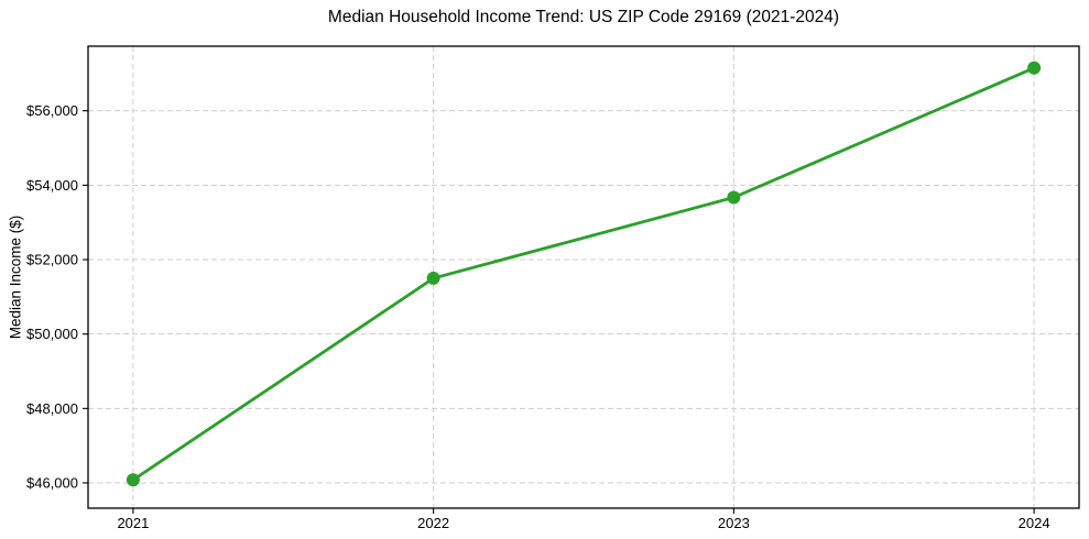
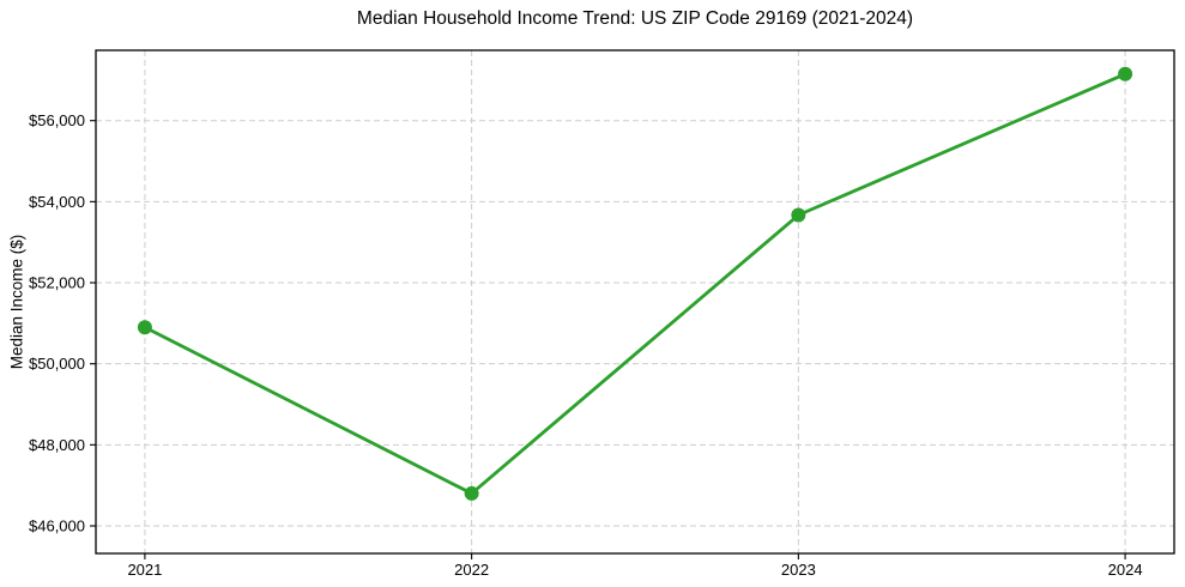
2021: $46100 -> $50900
2022: $51500 -> $46800
